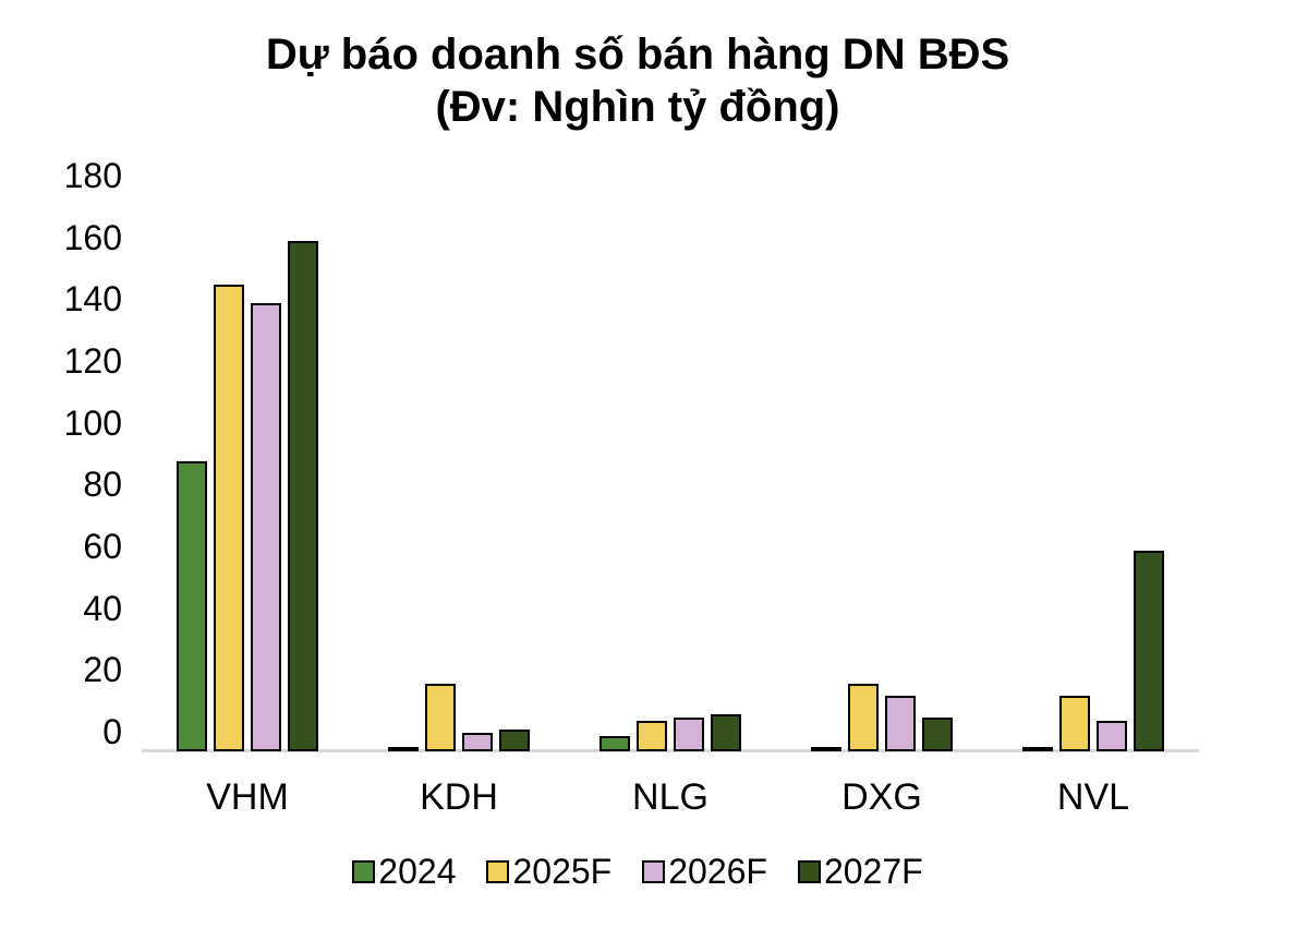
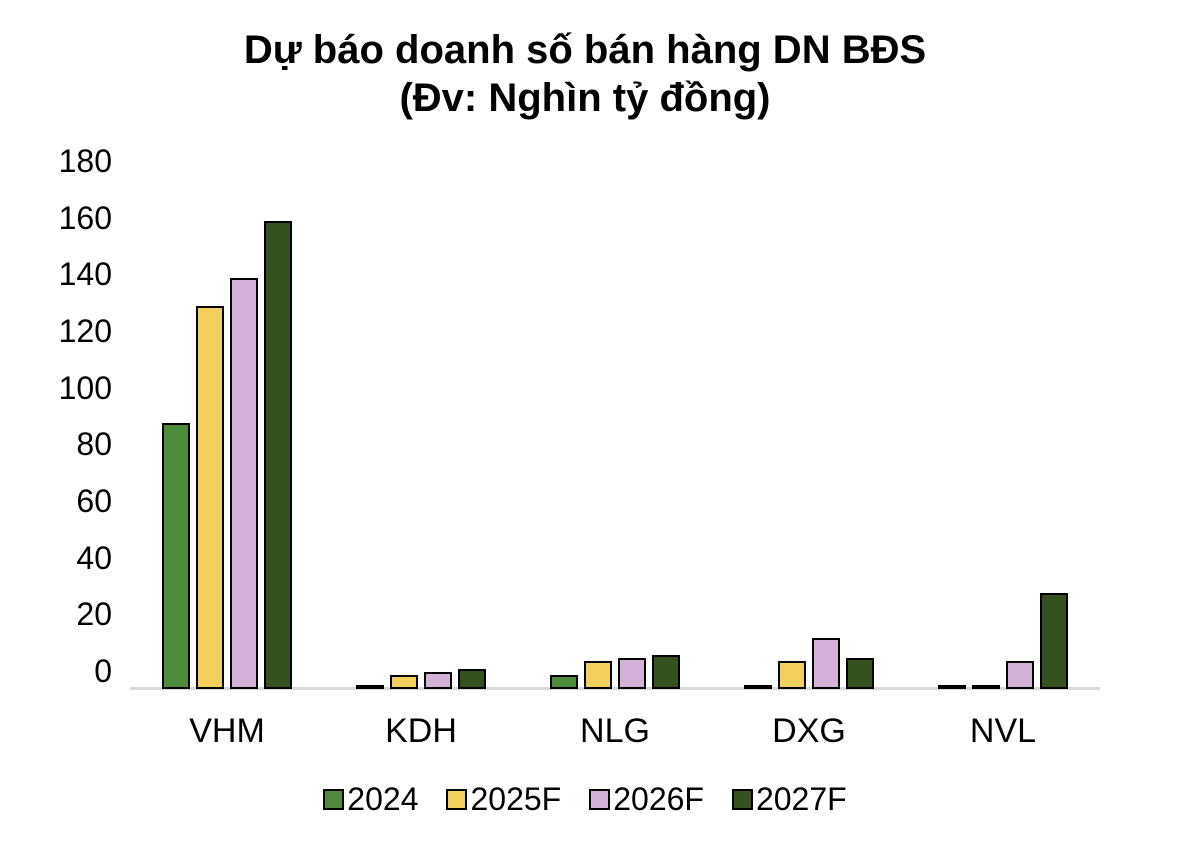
2025F/VHM: 151 -> 135
2025F/KDH: 22 -> 5
2025F/DXG: 22 -> 10
2025F/NVL: 18 -> 1
2027F/NVL: 65 -> 34
